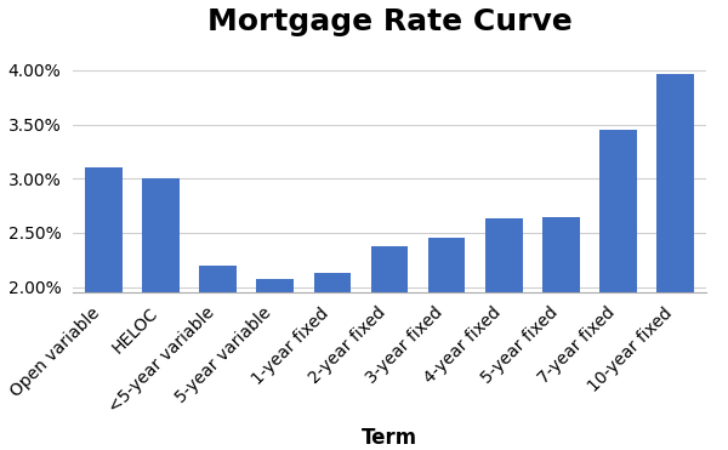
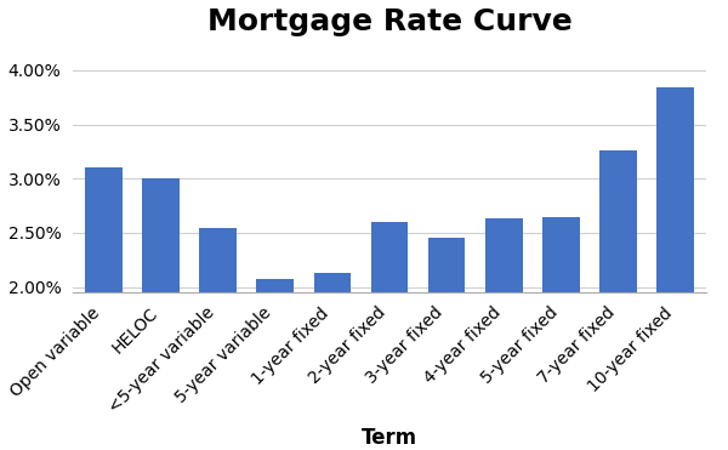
<5-year variable: 2.20% -> 2.54%
2-year fixed: 2.38% -> 2.60%
7-year fixed: 3.45% -> 3.26%
10-year fixed: 3.97% -> 3.84%
